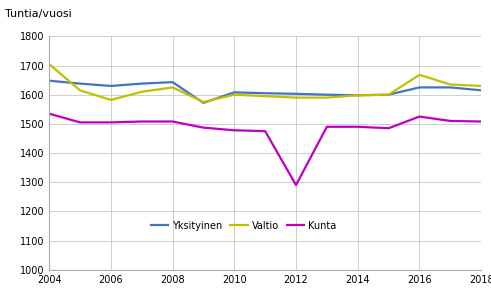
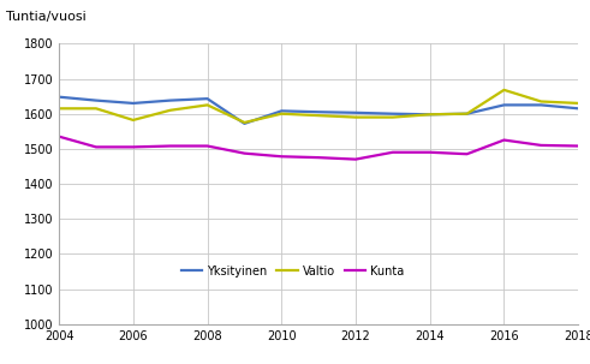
Valtio/2004: 1705 -> 1615
Kunta/2012: 1290 -> 1470
